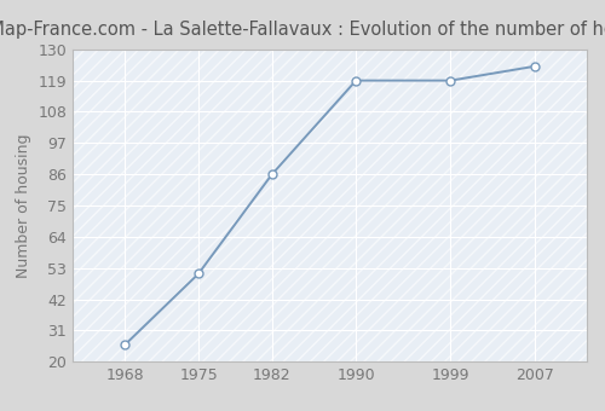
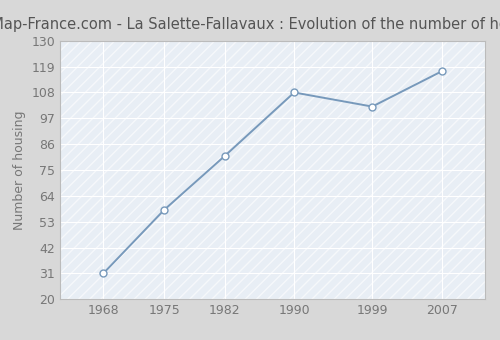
1968: 26 -> 31
1975: 51 -> 58
1982: 86 -> 81
1990: 119 -> 108
1999: 119 -> 102
2007: 124 -> 117
